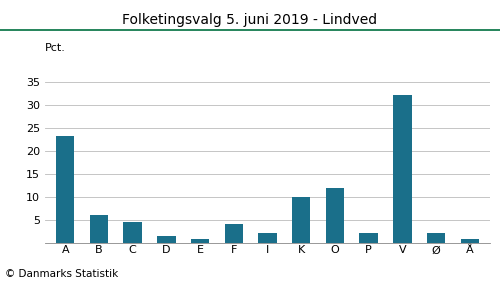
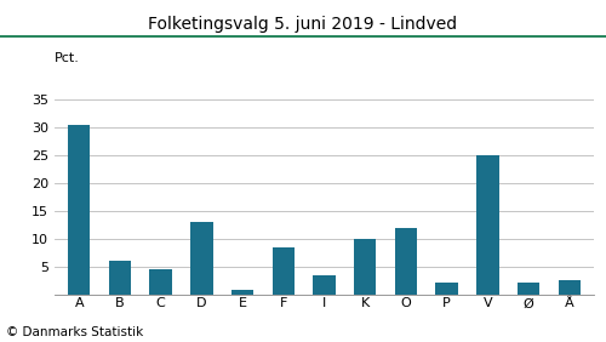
A: 23.2 -> 30.5
D: 1.5 -> 13.0
F: 4.0 -> 8.5
I: 2.0 -> 3.5
V: 32.2 -> 25.0
Å: 0.8 -> 2.5
